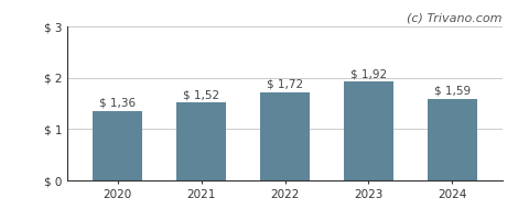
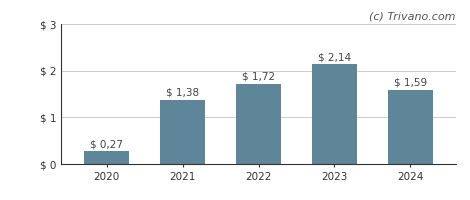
2020: 1,36 -> 0,27
2021: 1,52 -> 1,38
2023: 1,92 -> 2,14
